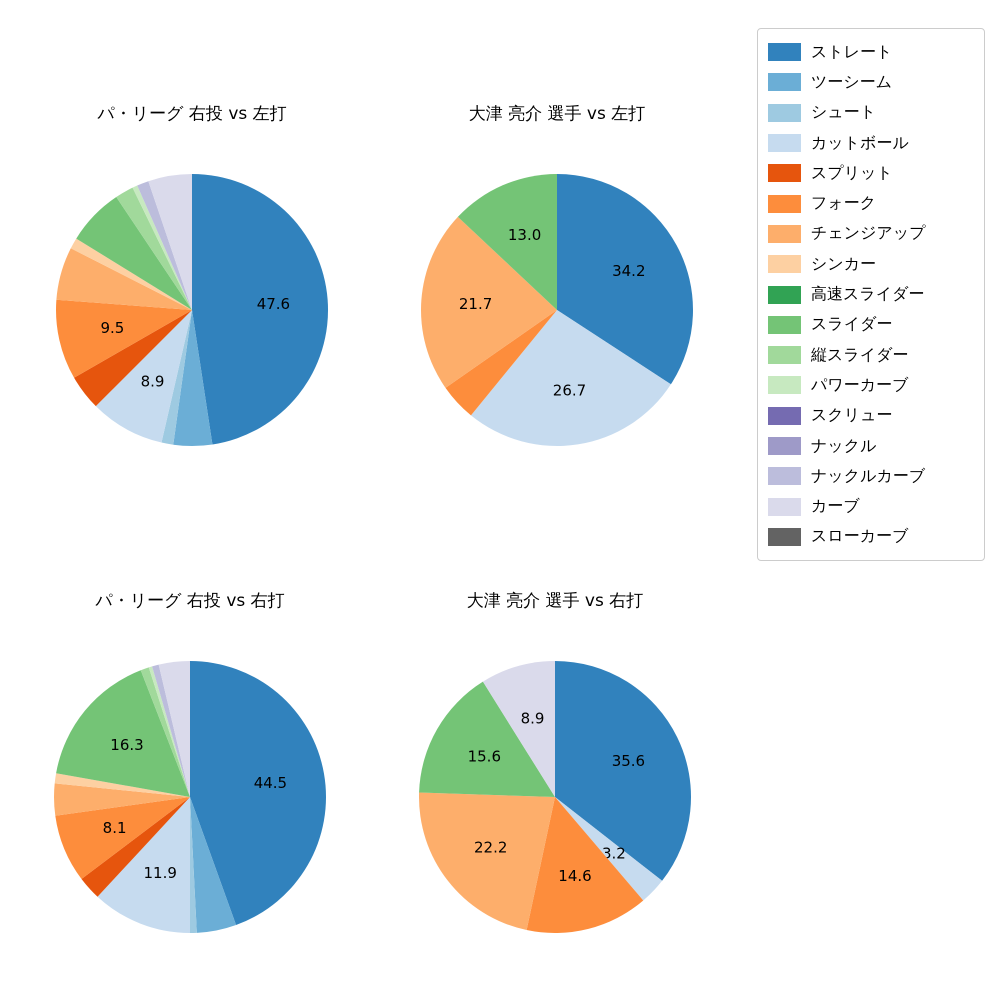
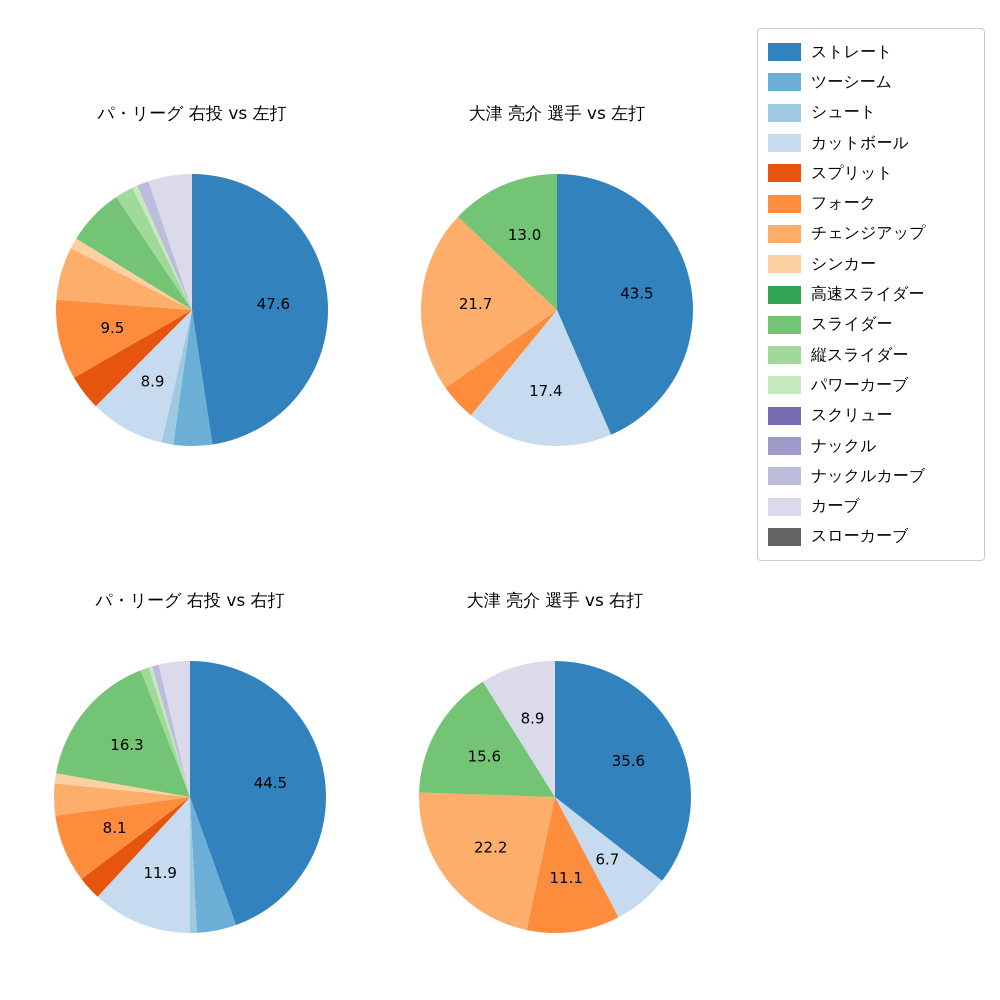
大津 亮介 選手 vs 左打/ストレート: 34.2 -> 43.5
大津 亮介 選手 vs 左打/カットボール: 26.7 -> 17.4
大津 亮介 選手 vs 右打/カットボール: 3.2 -> 6.7
大津 亮介 選手 vs 右打/フォーク: 14.6 -> 11.1
